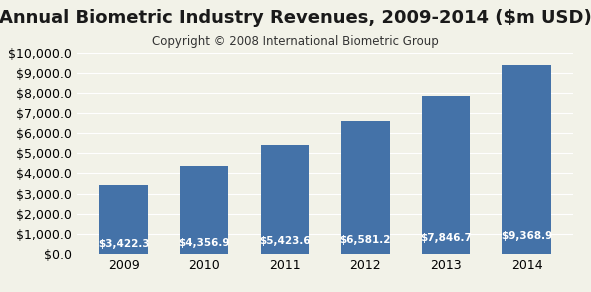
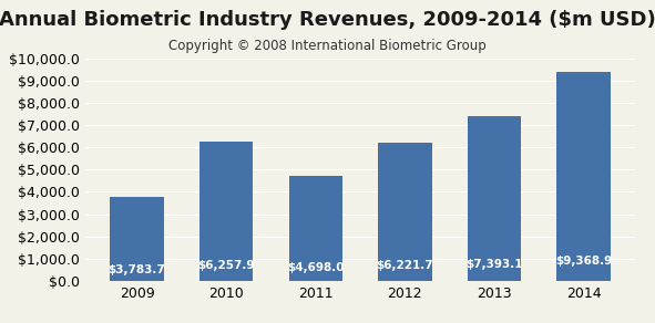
2009: $3,422.3 -> $3,783.7
2010: $4,356.9 -> $6,257.9
2011: $5,423.6 -> $4,698.0
2012: $6,581.2 -> $6,221.7
2013: $7,846.7 -> $7,393.1
